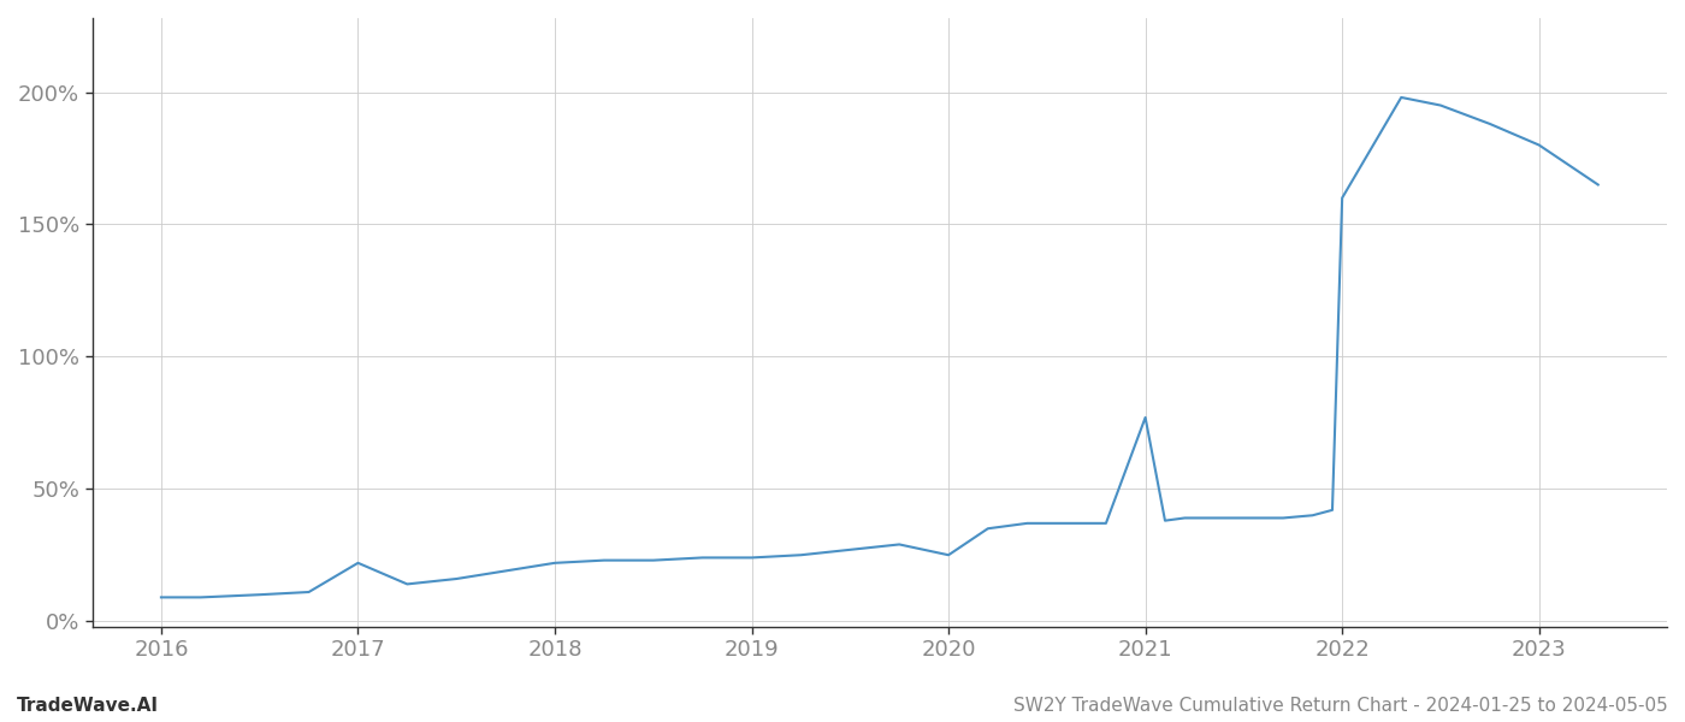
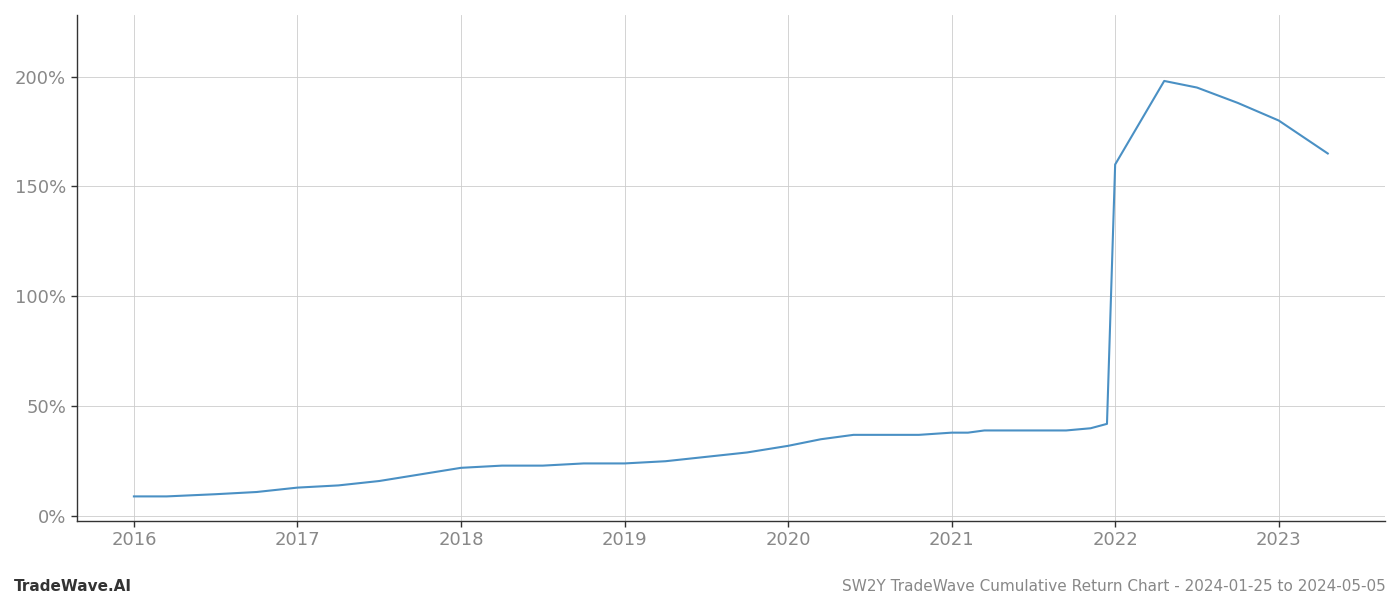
2017: 22% -> 13%
2020: 25% -> 32%
2021: 77% -> 38%
